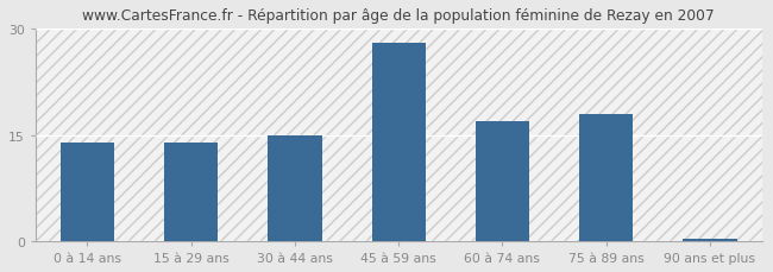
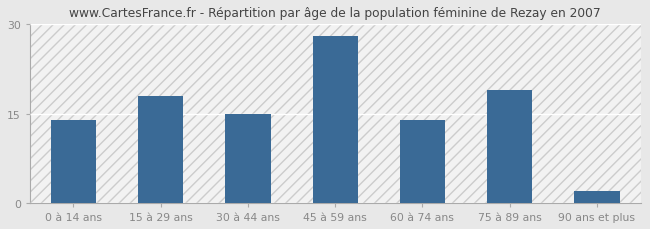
15 à 29 ans: 14.0 -> 18.0
60 à 74 ans: 17.0 -> 14.0
75 à 89 ans: 18.0 -> 19.0
90 ans et plus: 0.4 -> 2.0
